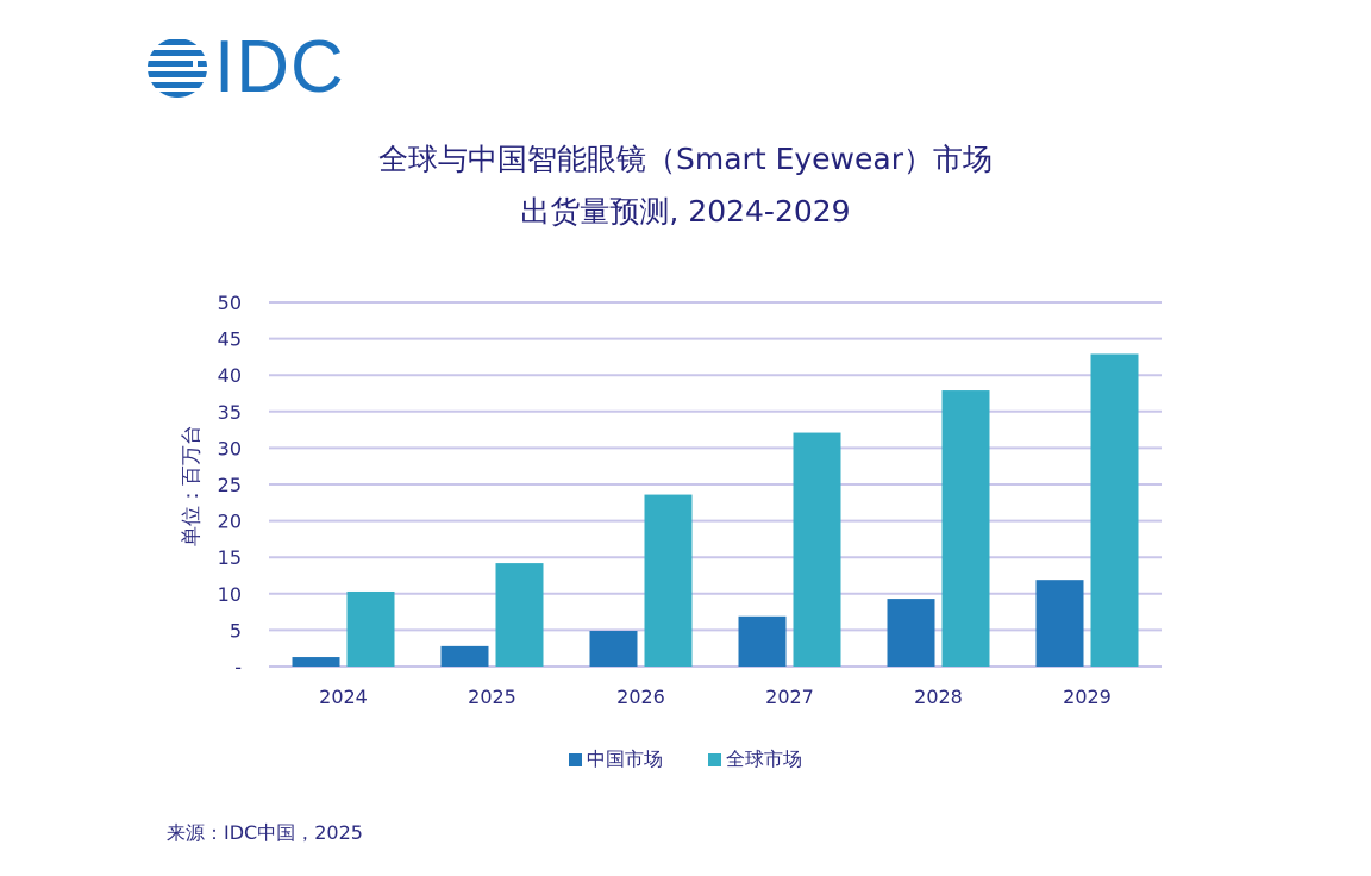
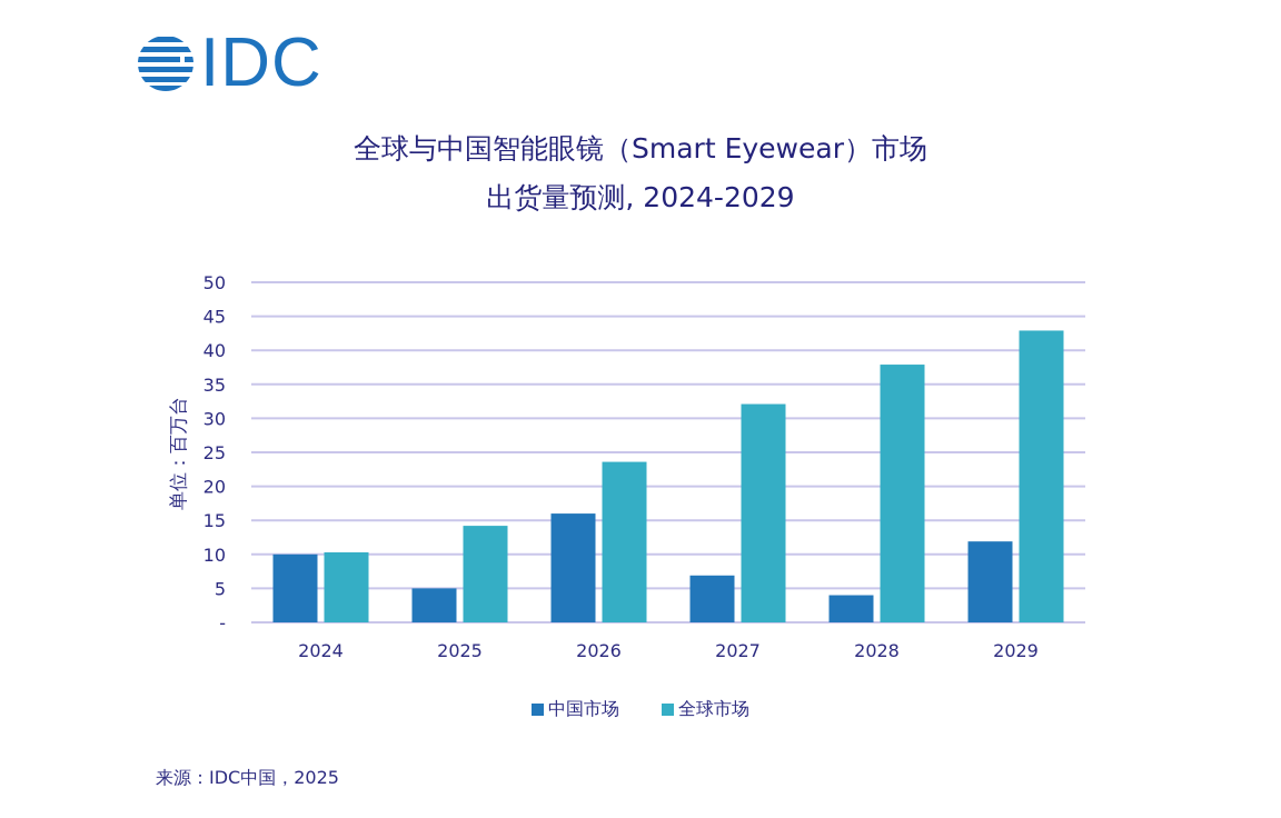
中国市场/2024: 1 -> 10
中国市场/2025: 3 -> 5
中国市场/2026: 5 -> 16
中国市场/2028: 9 -> 4
